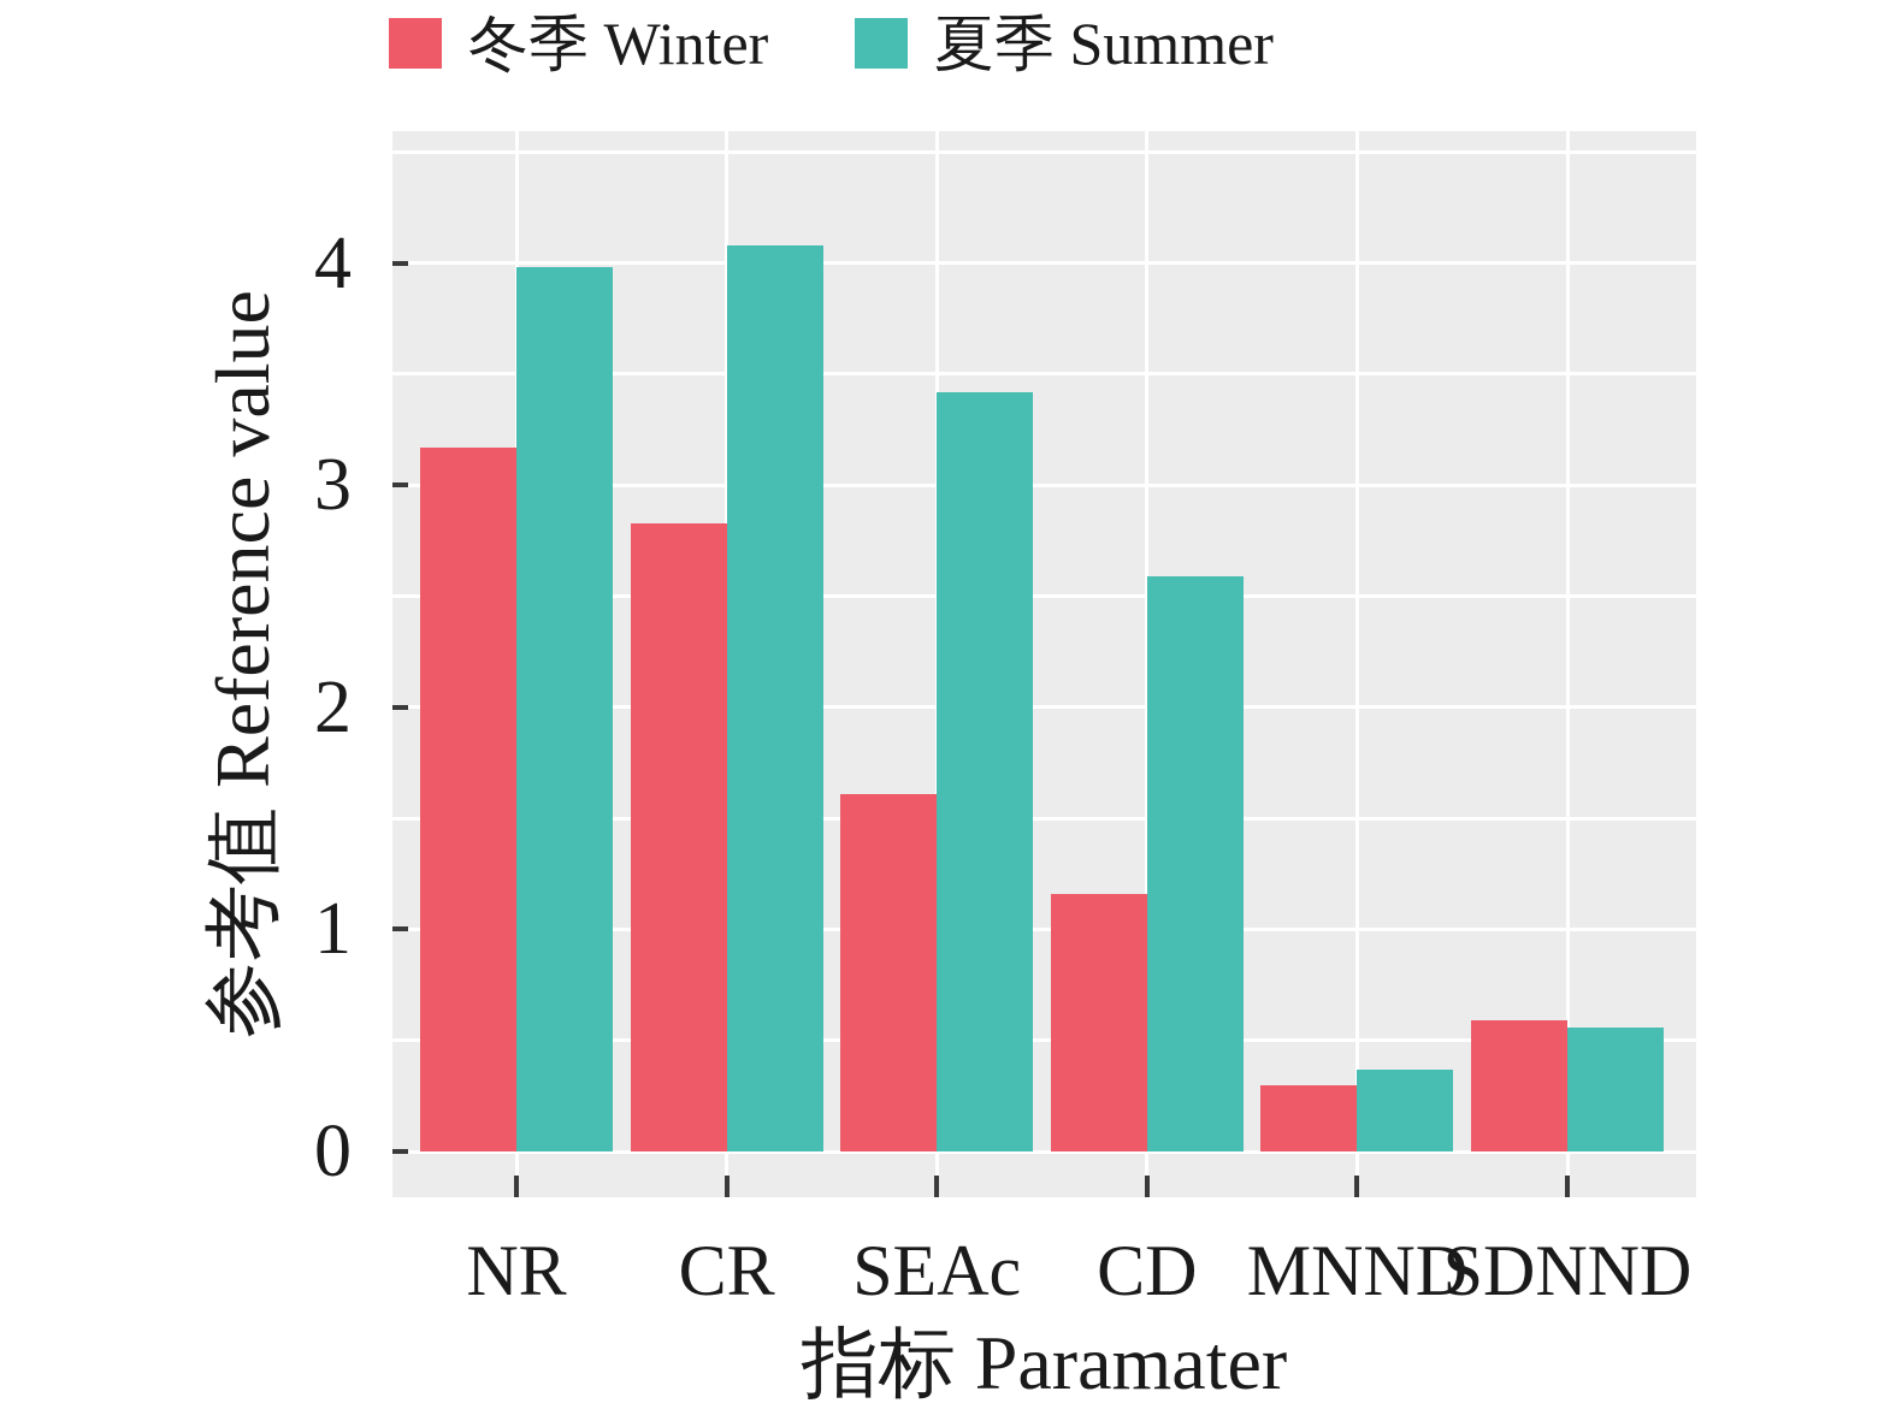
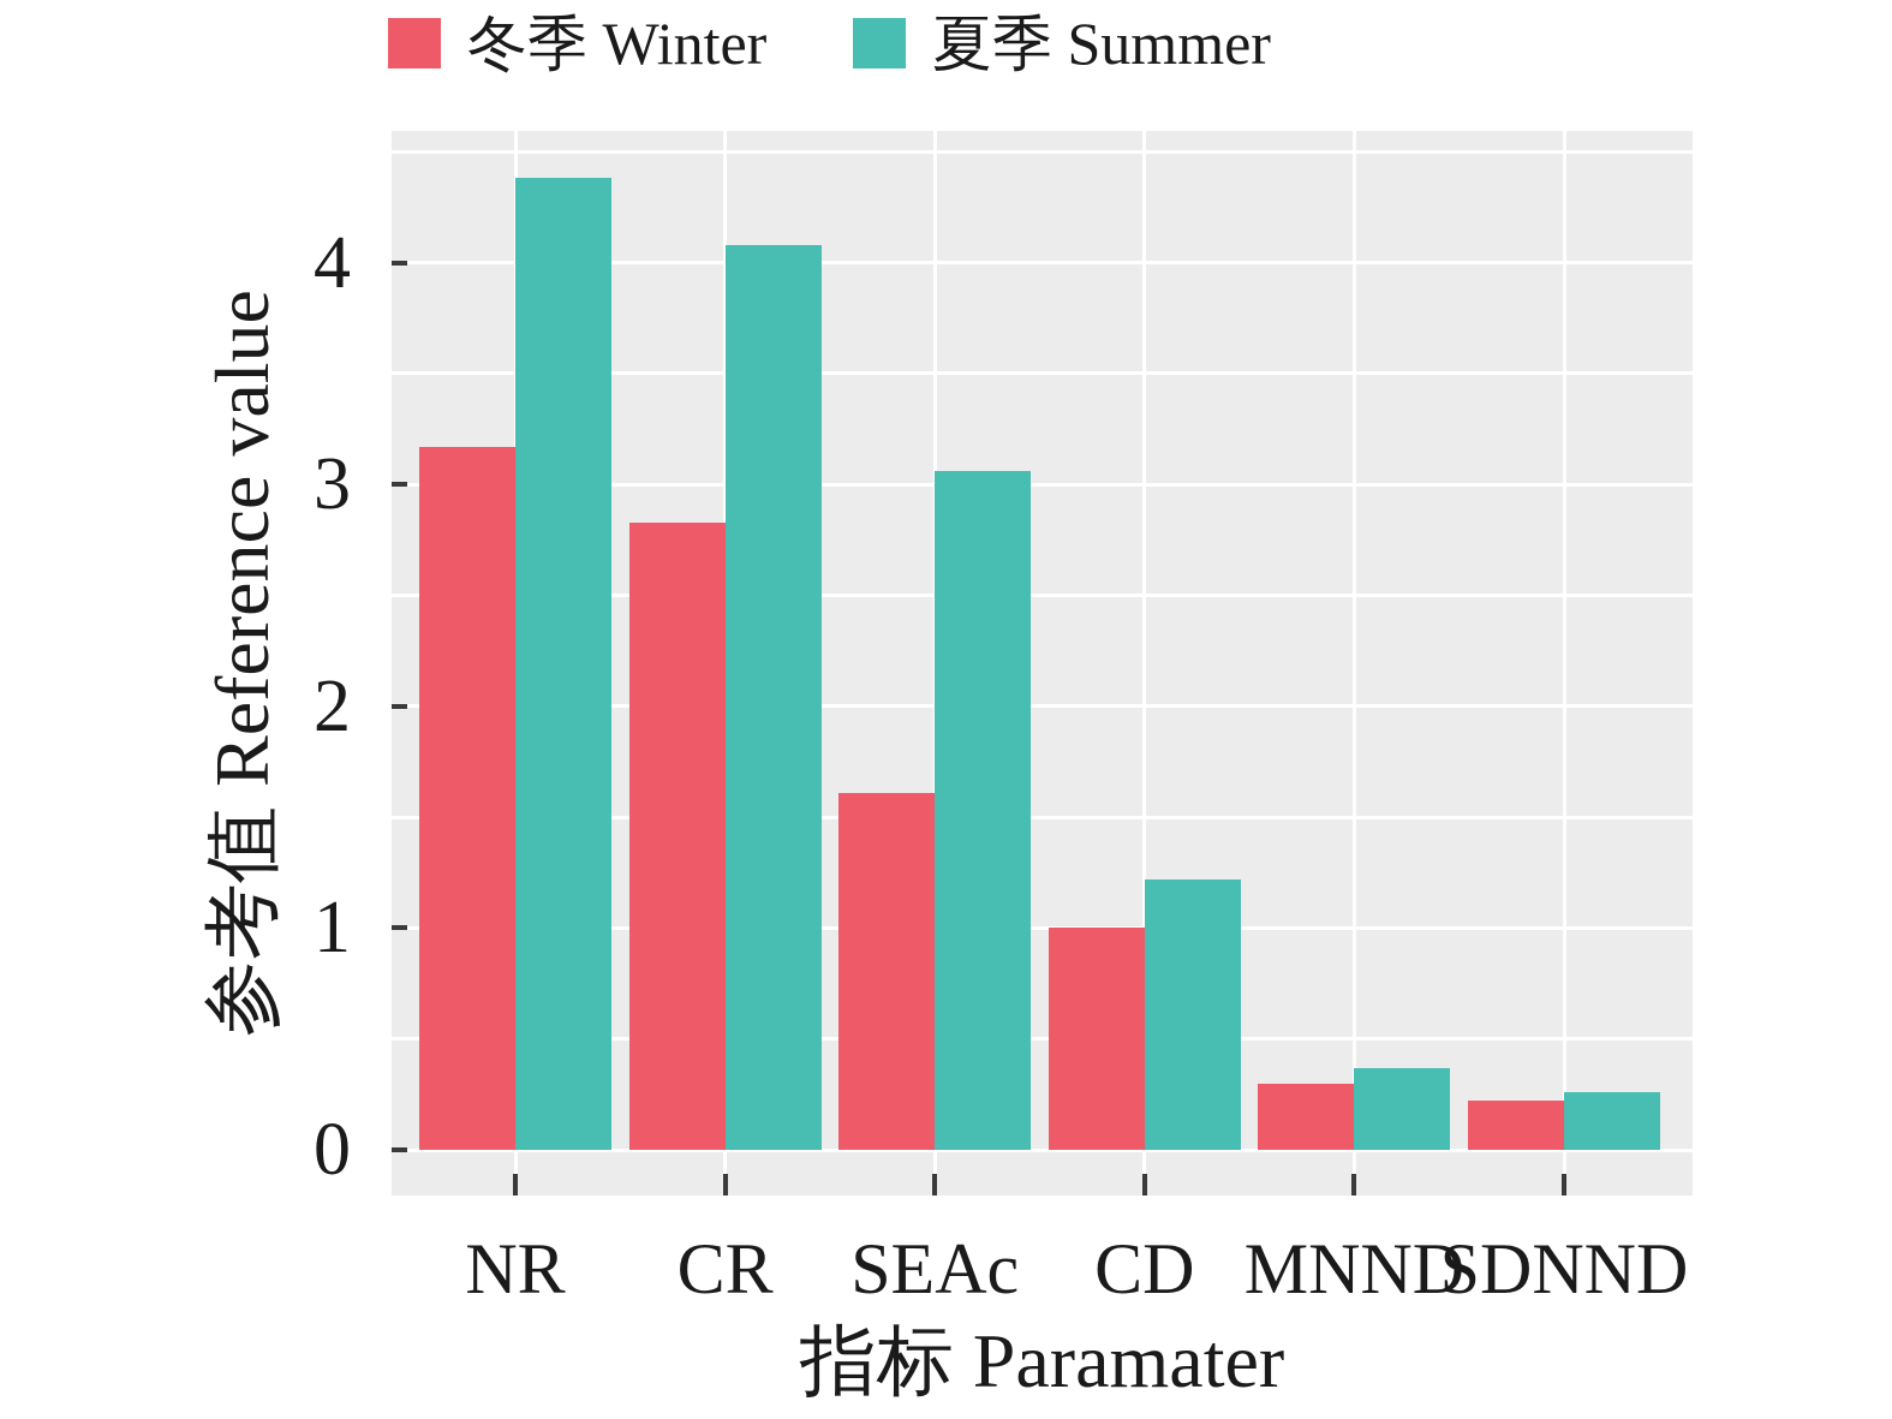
夏季 Summer/NR: 3.98 -> 4.38
夏季 Summer/SEAc: 3.42 -> 3.06
冬季 Winter/CD: 1.16 -> 1.00
夏季 Summer/CD: 2.59 -> 1.22
冬季 Winter/SDNND: 0.59 -> 0.22
夏季 Summer/SDNND: 0.56 -> 0.26
